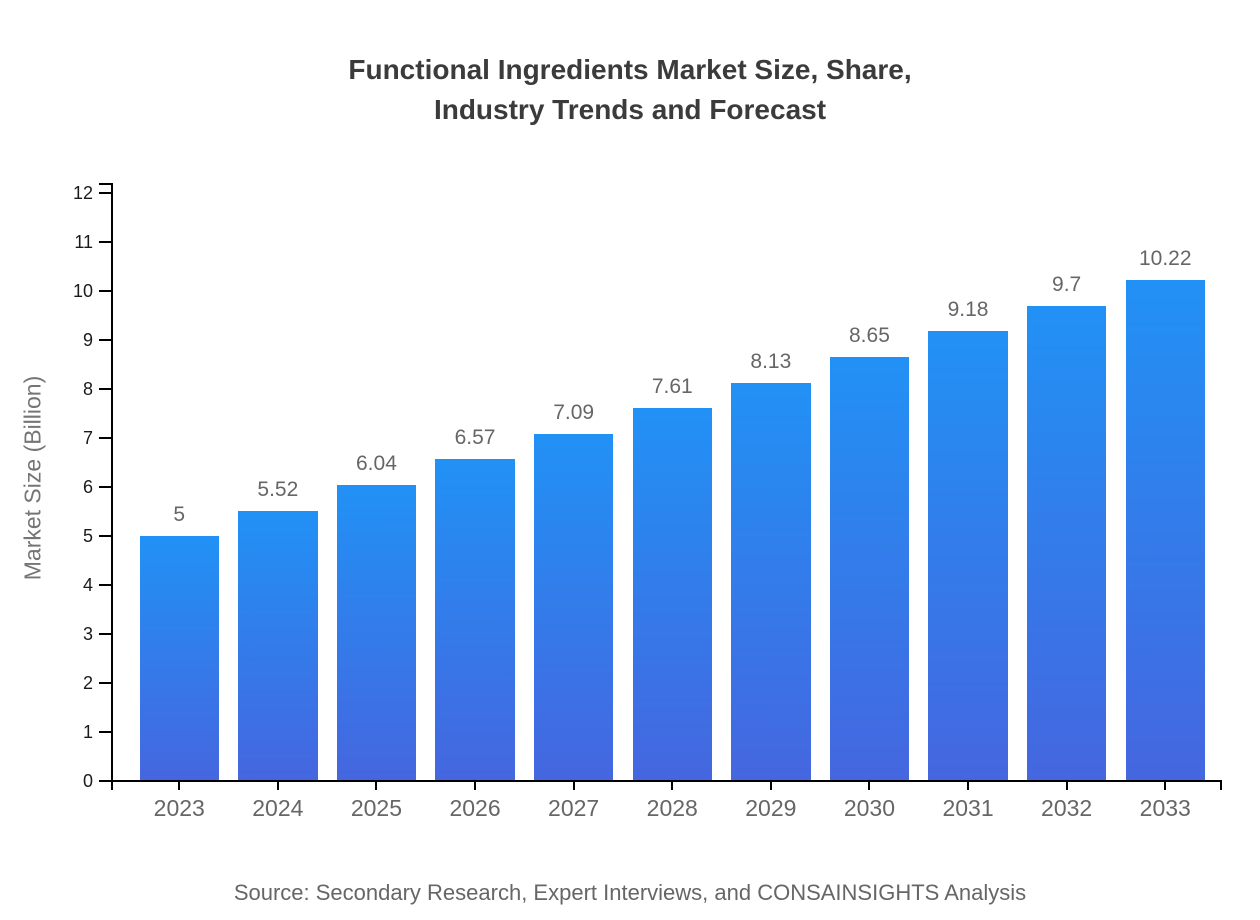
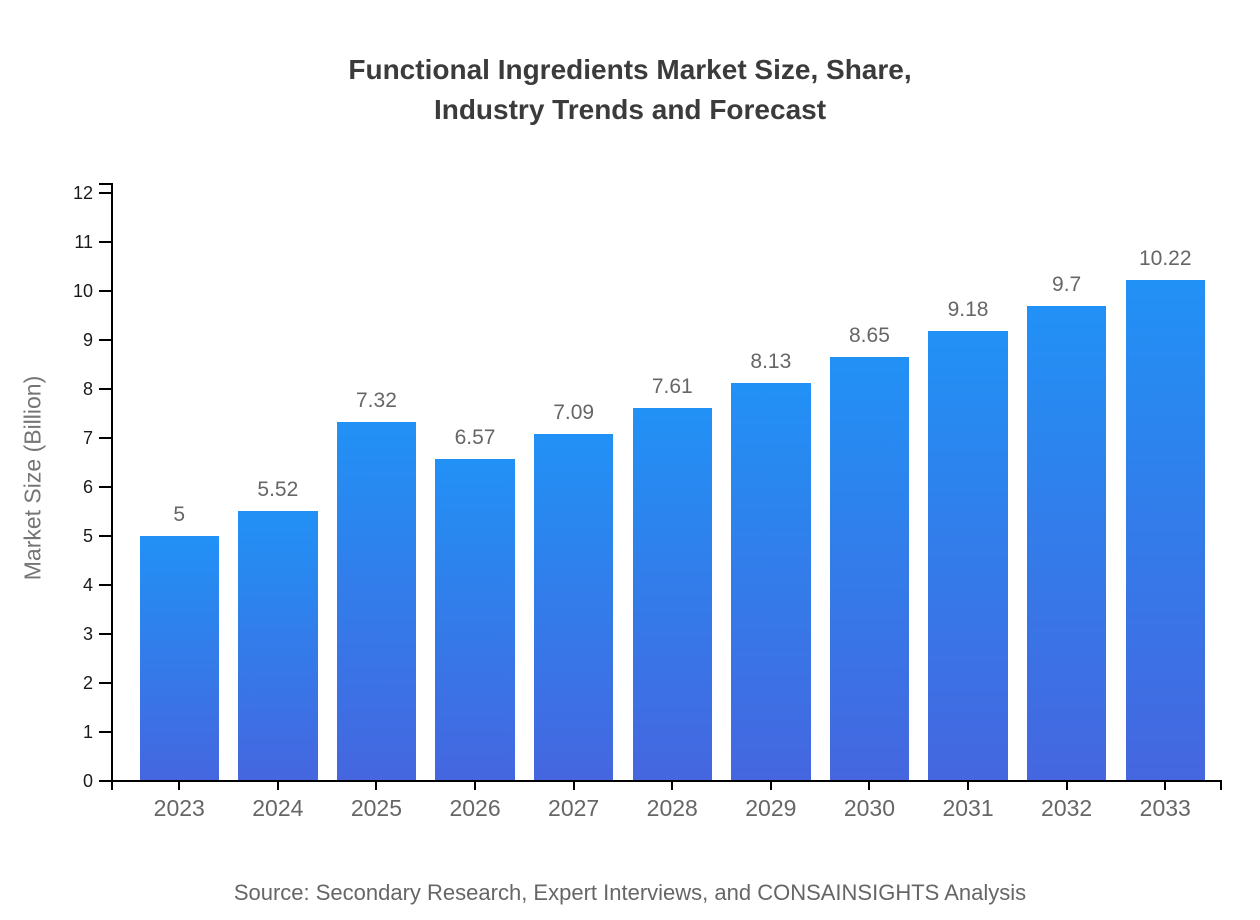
2025: 6.04 -> 7.32
